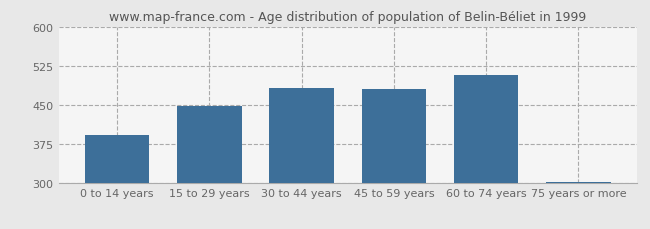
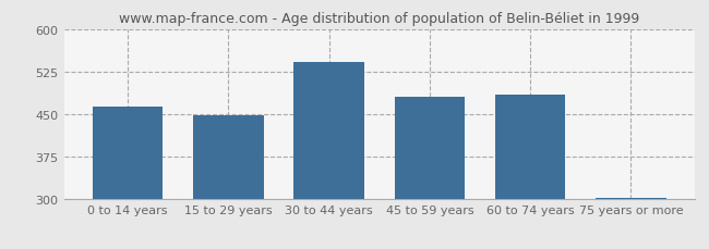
0 to 14 years: 392 -> 463
30 to 44 years: 482 -> 541
60 to 74 years: 508 -> 484
